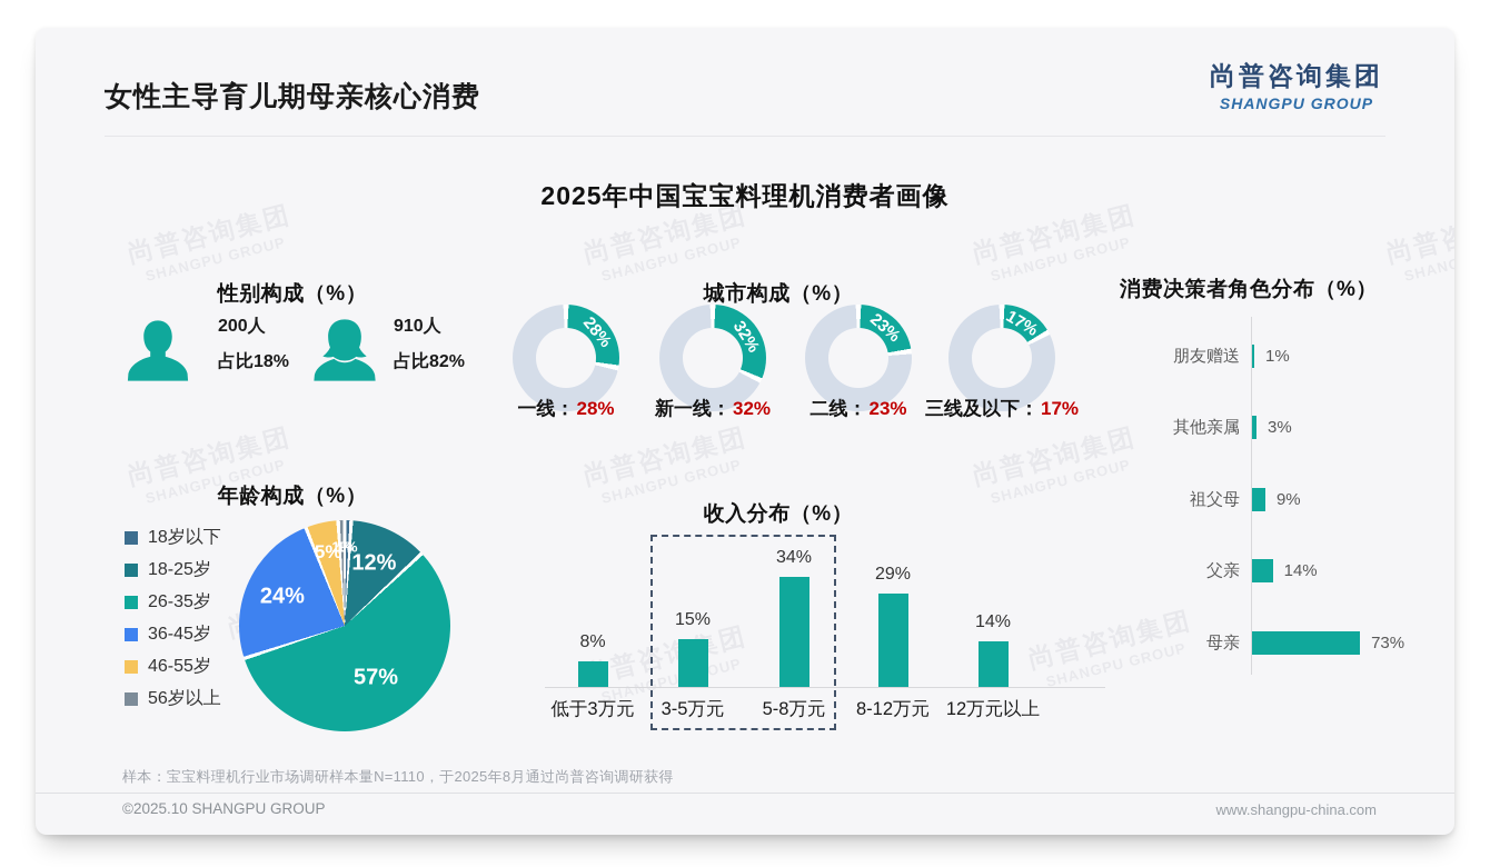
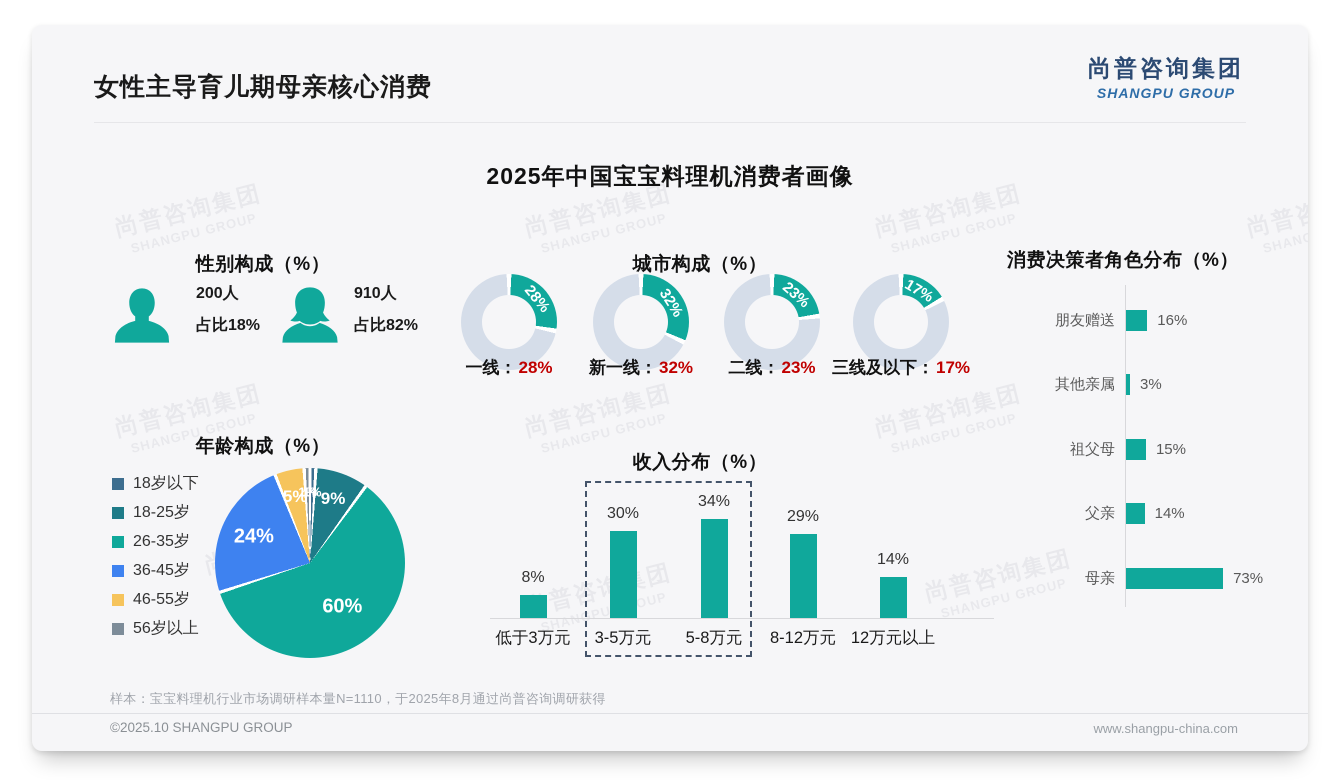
消费决策者角色分布（%）/朋友赠送: 1% -> 16%
消费决策者角色分布（%）/祖父母: 9% -> 15%
年龄构成（%）/18-25岁: 12% -> 9%
年龄构成（%）/26-35岁: 57% -> 60%
收入分布（%）/3-5万元: 15% -> 30%
